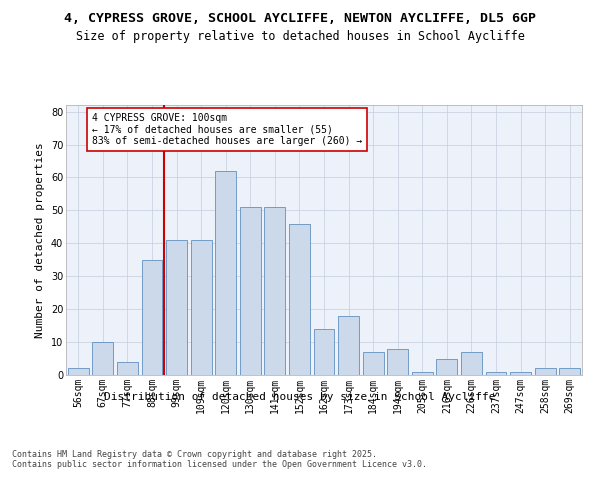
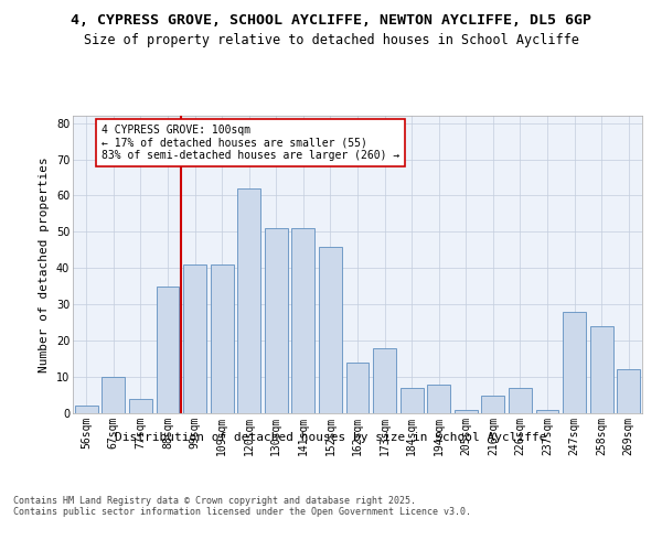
247sqm: 1 -> 28
258sqm: 2 -> 24
269sqm: 2 -> 12
